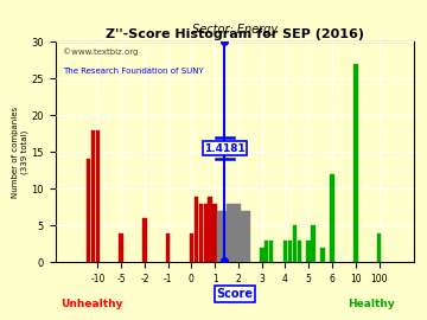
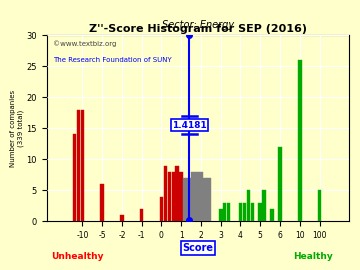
-5: 4 -> 6
-2: 6 -> 1
-1: 4 -> 2
10: 27 -> 26
100: 4 -> 5
